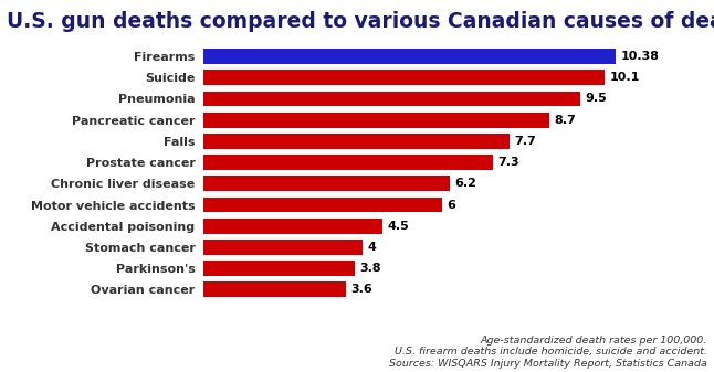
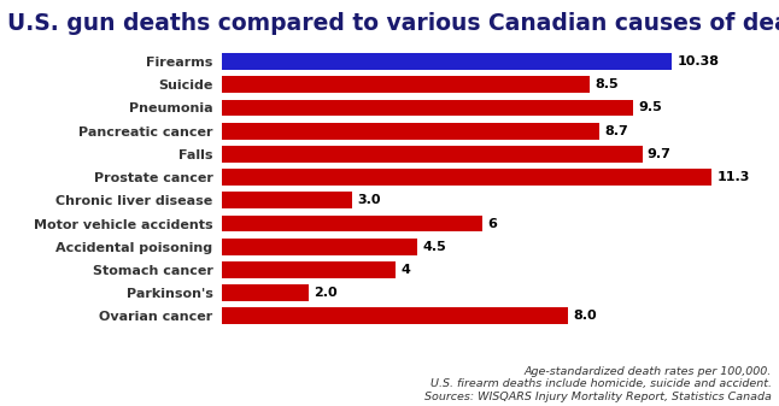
Suicide: 10.1 -> 8.5
Falls: 7.7 -> 9.7
Prostate cancer: 7.3 -> 11.3
Chronic liver disease: 6.2 -> 3.0
Parkinson's: 3.8 -> 2.0
Ovarian cancer: 3.6 -> 8.0
